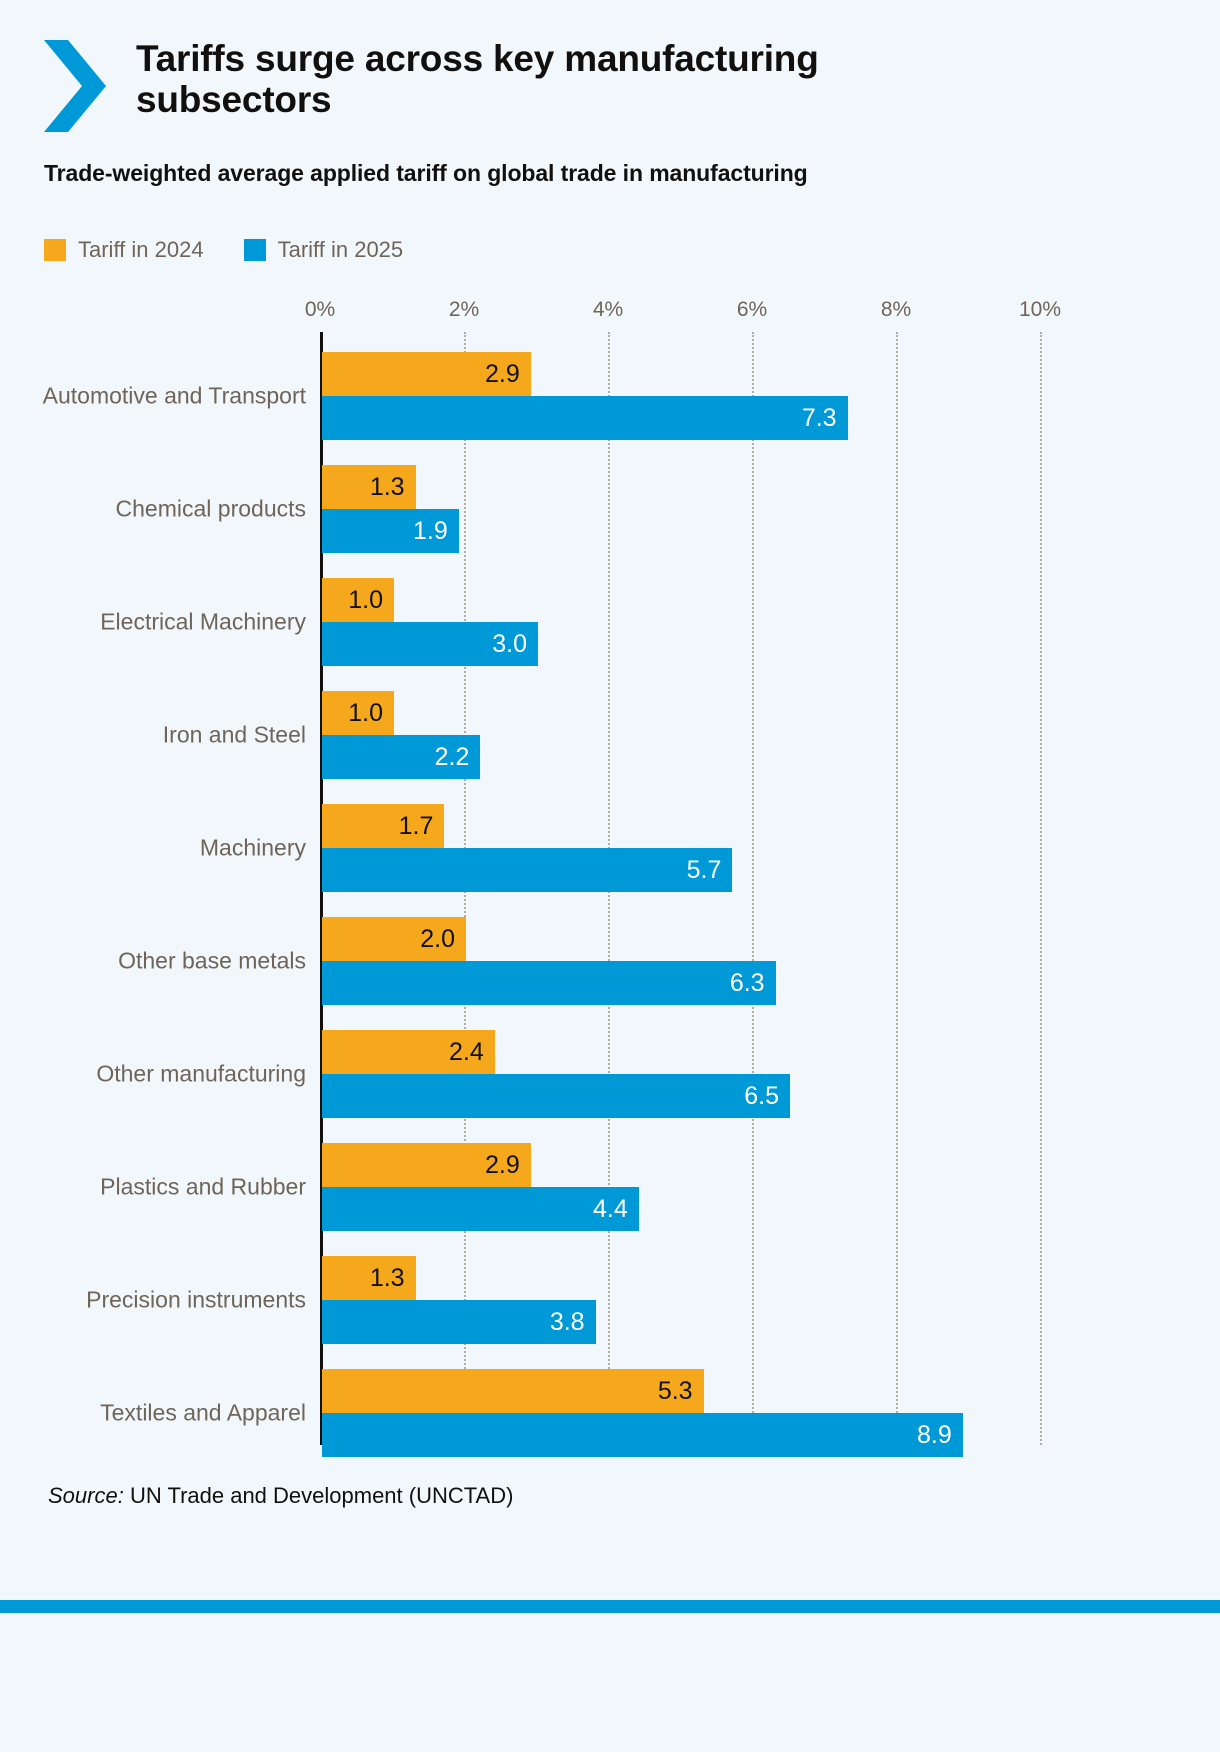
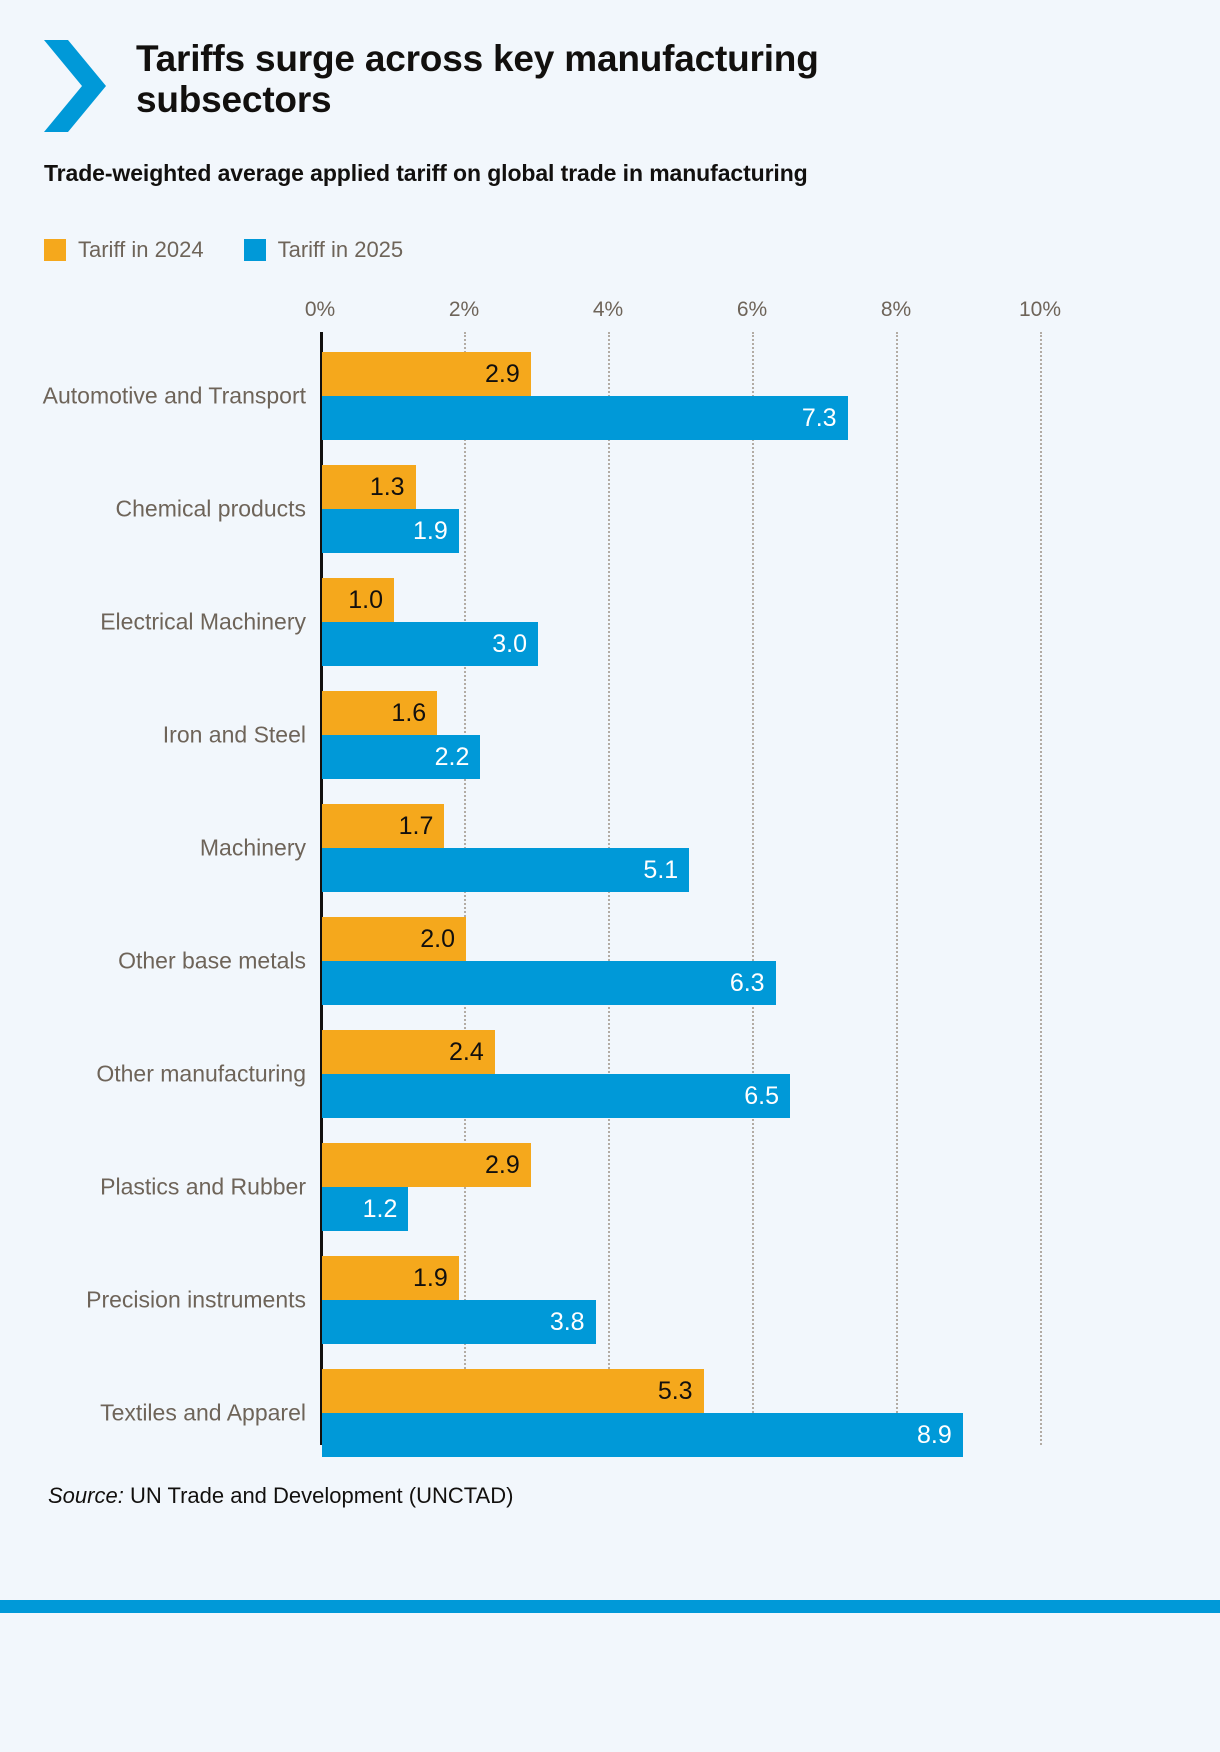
Tariff in 2024/Iron and Steel: 1.0 -> 1.6
Tariff in 2025/Machinery: 5.7 -> 5.1
Tariff in 2025/Plastics and Rubber: 4.4 -> 1.2
Tariff in 2024/Precision instruments: 1.3 -> 1.9
